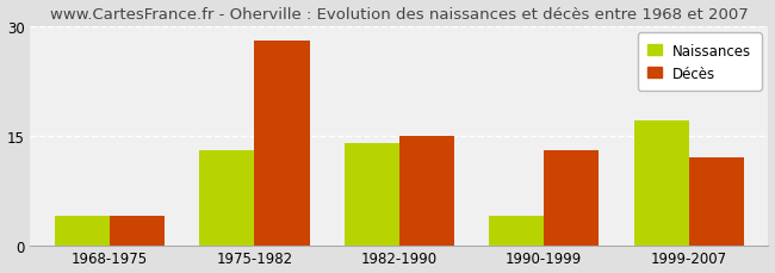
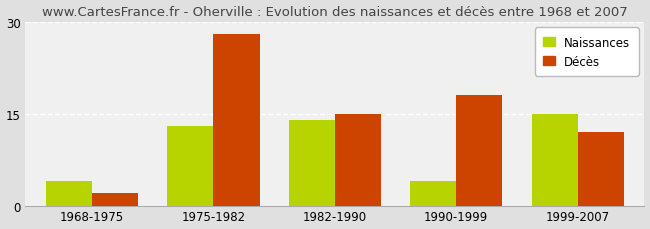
Décès/1968-1975: 4 -> 2
Décès/1990-1999: 13 -> 18
Naissances/1999-2007: 17 -> 15
